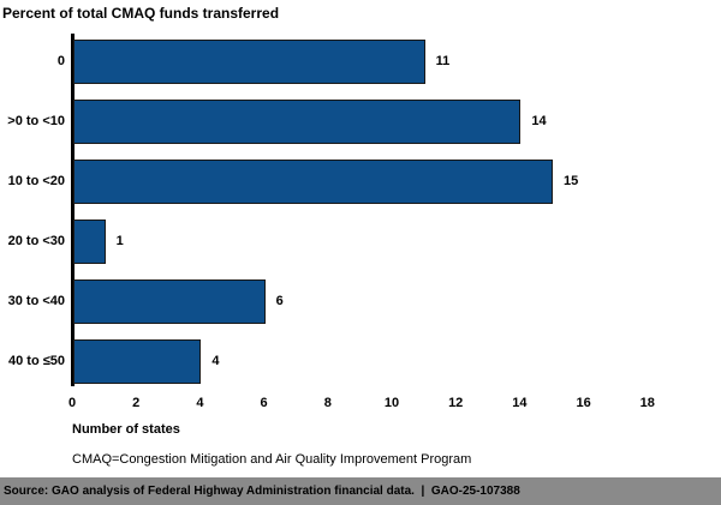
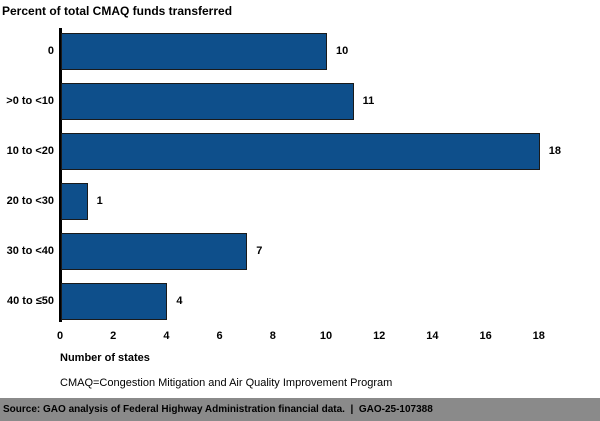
0: 11 -> 10
>0 to <10: 14 -> 11
10 to <20: 15 -> 18
30 to <40: 6 -> 7
